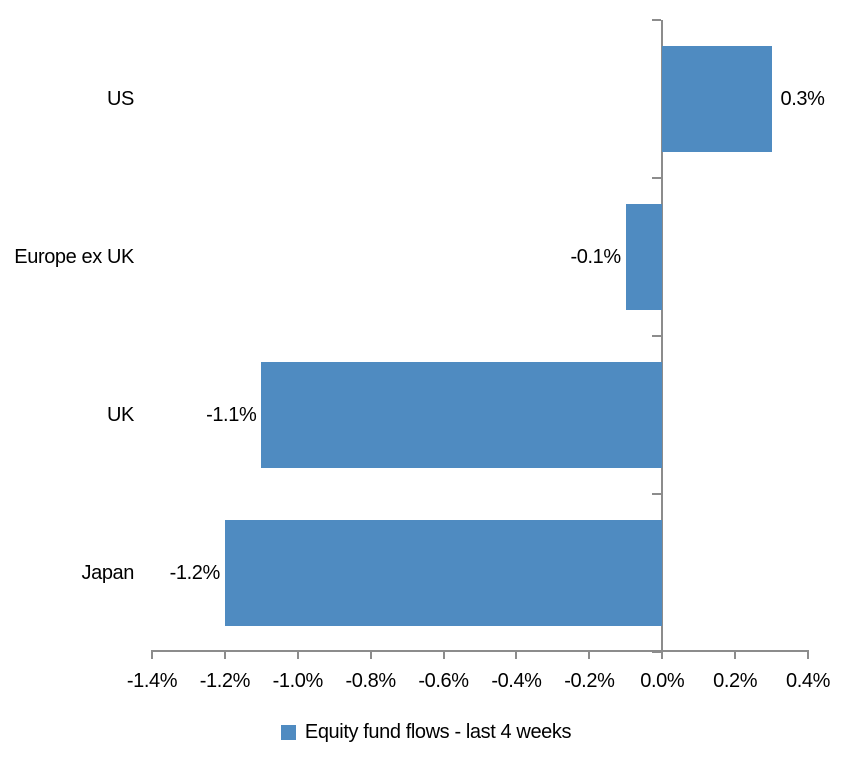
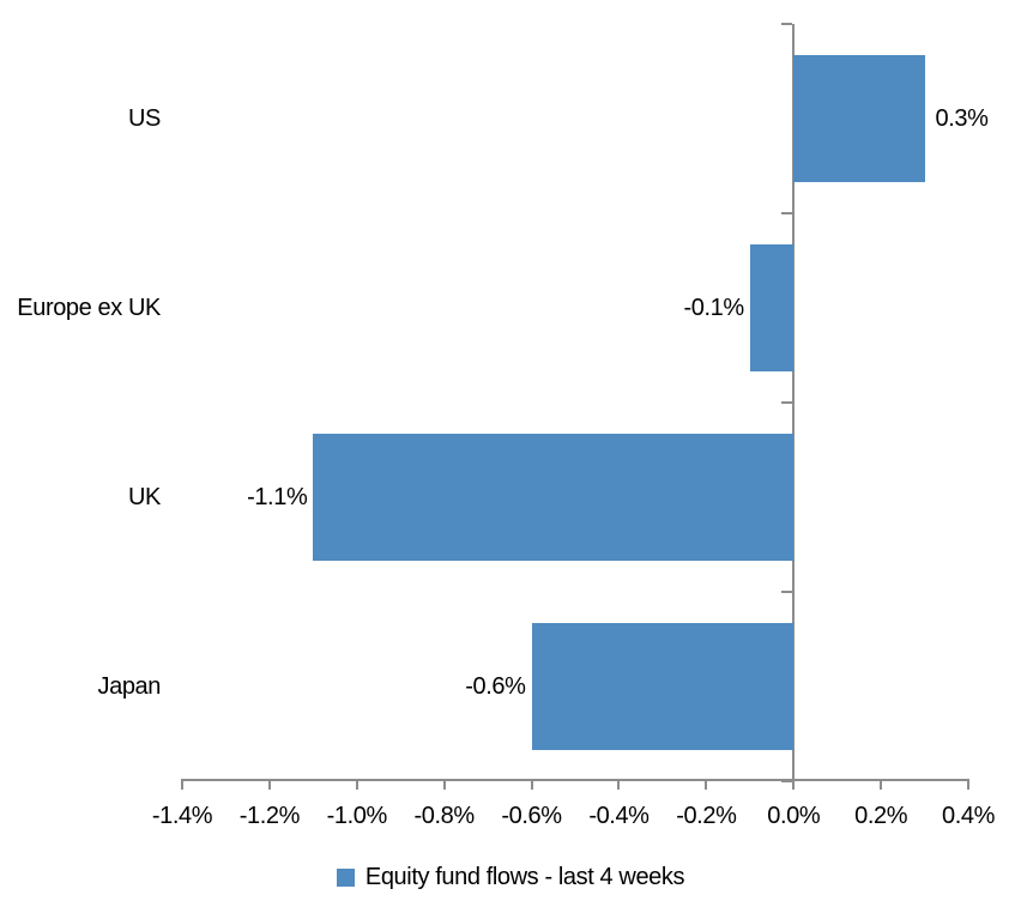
Japan: -1.2% -> -0.6%
